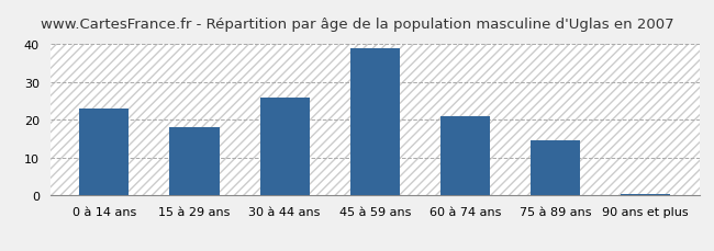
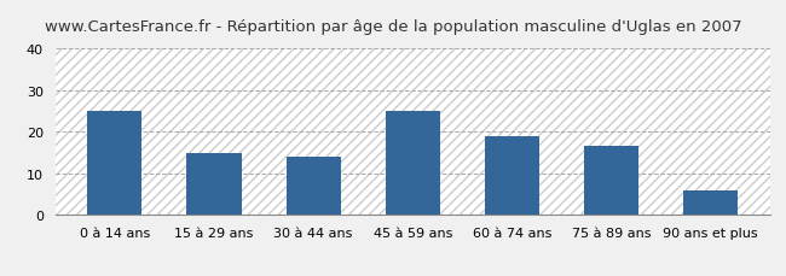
0 à 14 ans: 23.0 -> 25.0
15 à 29 ans: 18.0 -> 15.0
30 à 44 ans: 26.0 -> 14.0
45 à 59 ans: 39.0 -> 25.0
60 à 74 ans: 21.0 -> 19.0
75 à 89 ans: 14.5 -> 16.5
90 ans et plus: 0.5 -> 6.0
